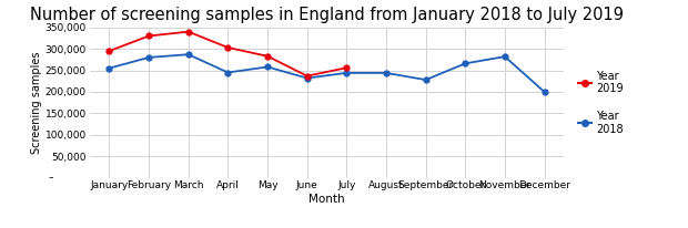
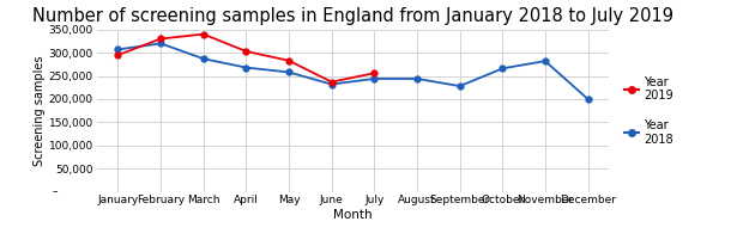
Year 2018/January: 255,000 -> 307,000
Year 2018/February: 280,000 -> 320,000
Year 2018/April: 245,000 -> 268,000
